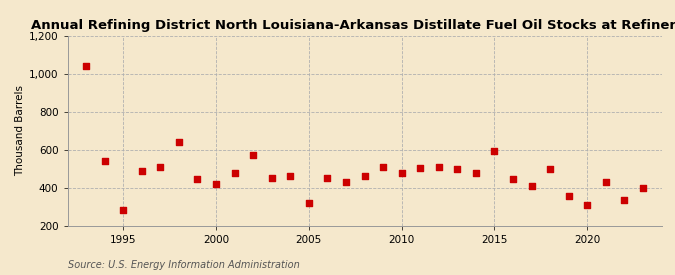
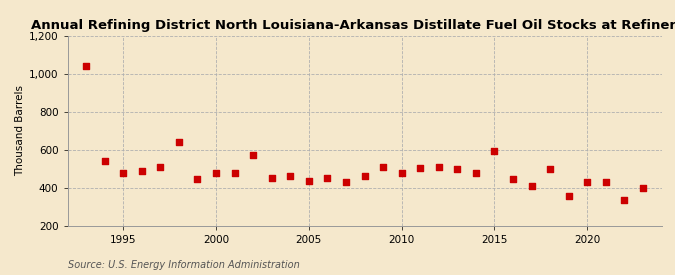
1995: 280 -> 480
2000: 420 -> 480
2005: 320 -> 440
2020: 310 -> 430
